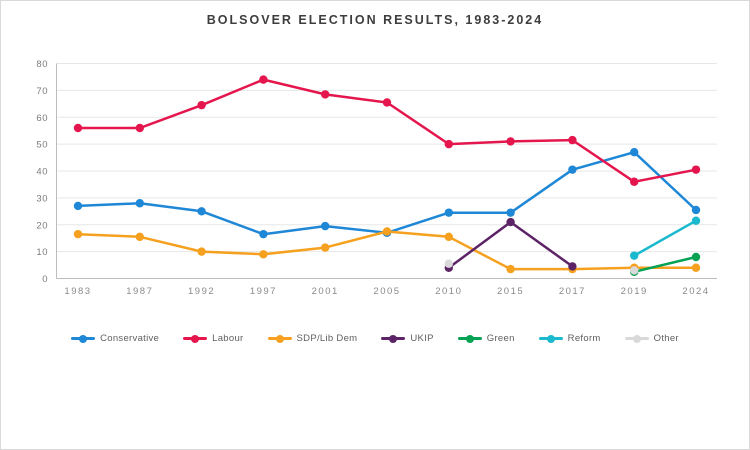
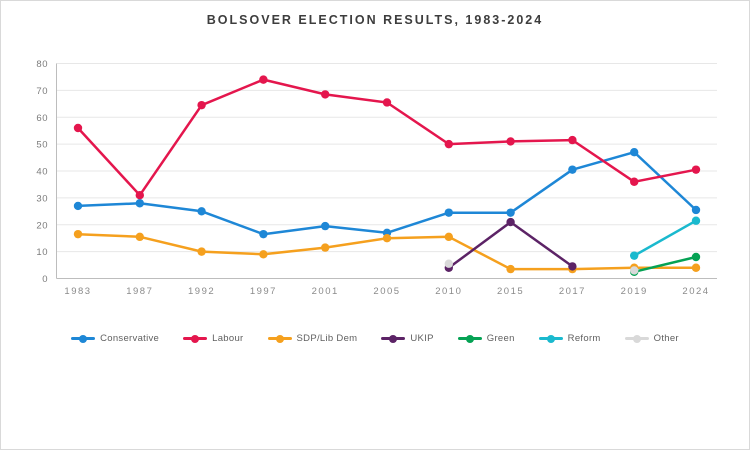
Labour/1987: 56 -> 31
SDP/Lib Dem/2005: 18 -> 15
